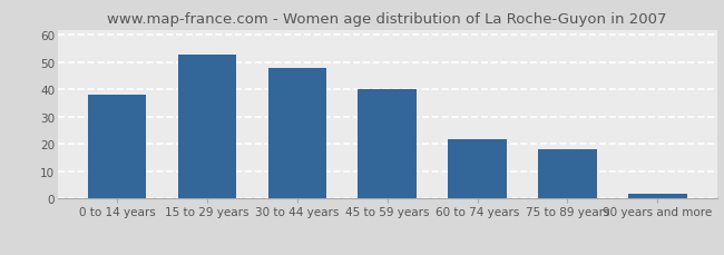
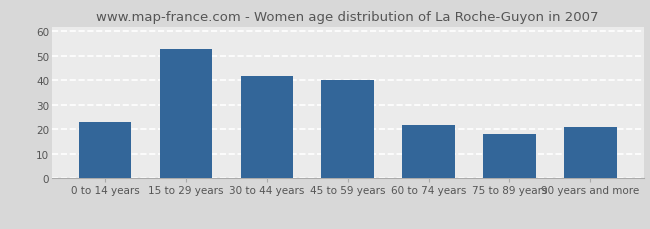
0 to 14 years: 38 -> 23
30 to 44 years: 48 -> 42
90 years and more: 2 -> 21
